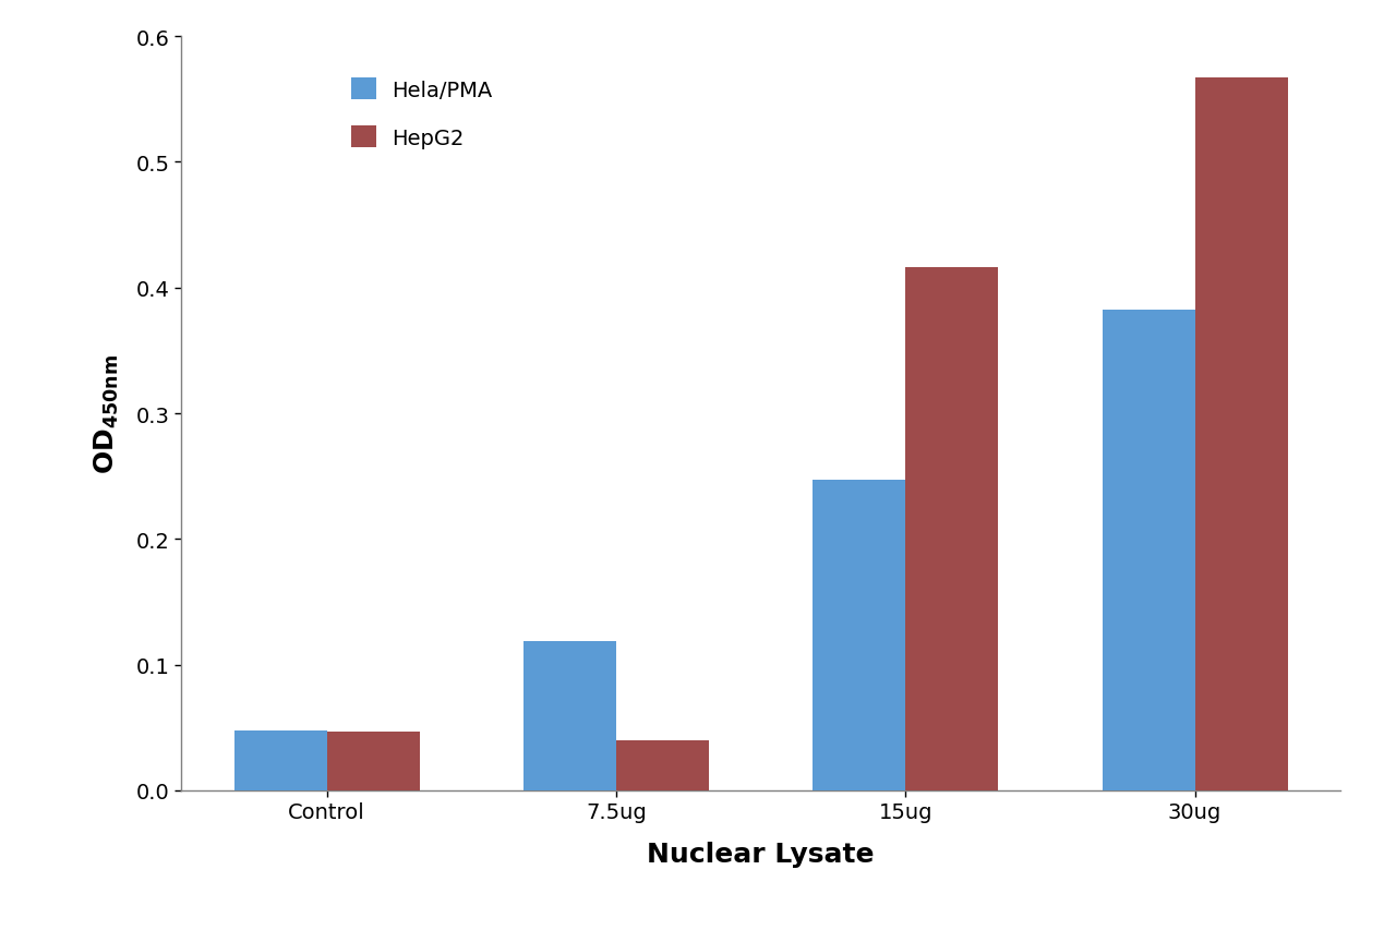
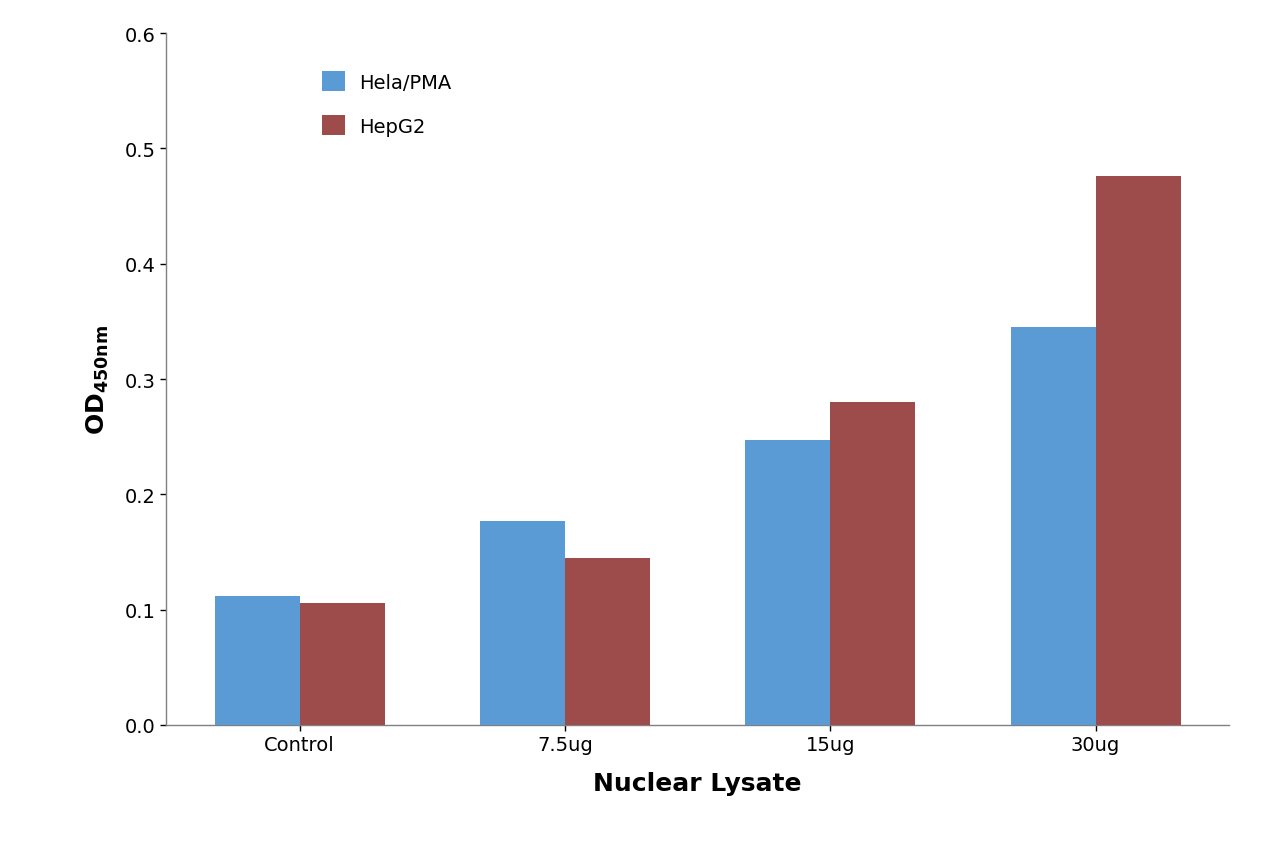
Hela/PMA/Control: 0.048 -> 0.112
HepG2/Control: 0.047 -> 0.106
Hela/PMA/7.5ug: 0.119 -> 0.177
HepG2/7.5ug: 0.040 -> 0.145
HepG2/15ug: 0.416 -> 0.280
Hela/PMA/30ug: 0.382 -> 0.345
HepG2/30ug: 0.567 -> 0.476
